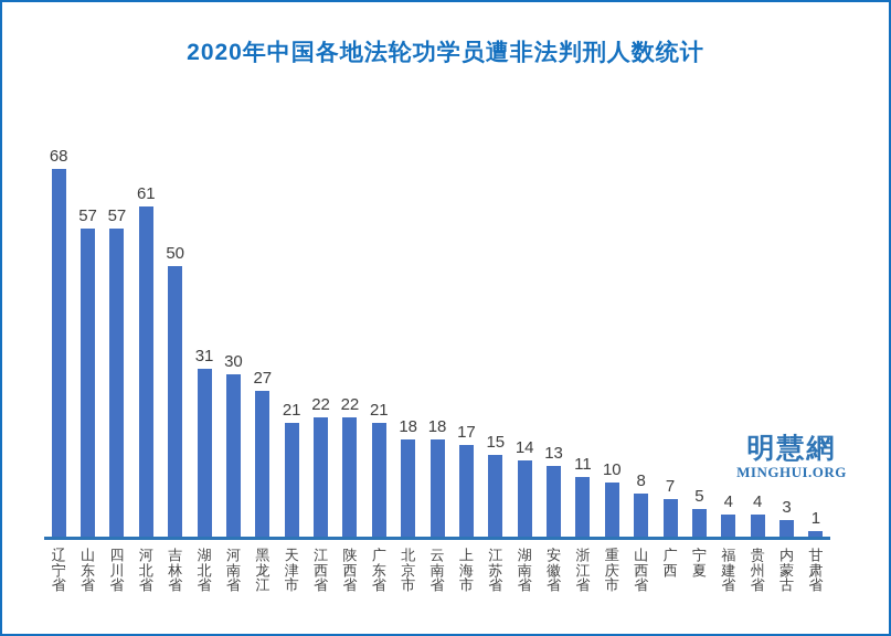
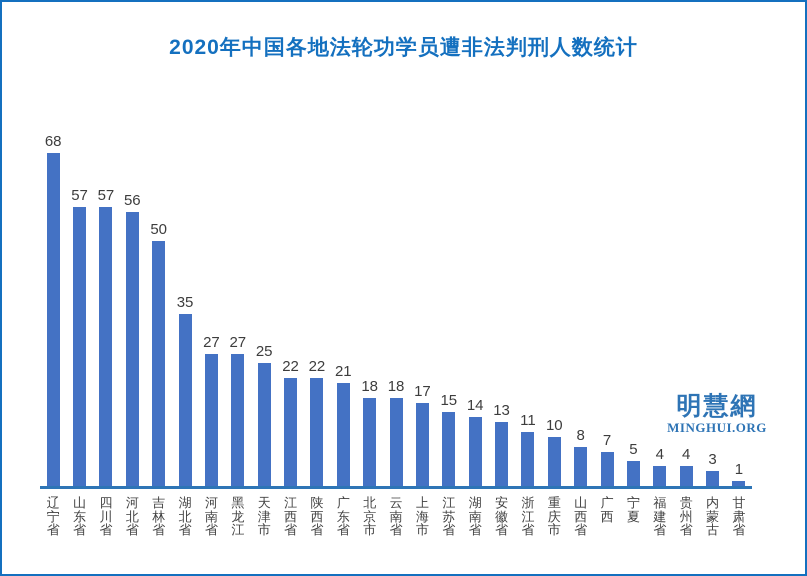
河北省: 61 -> 56
湖北省: 31 -> 35
河南省: 30 -> 27
天津市: 21 -> 25
